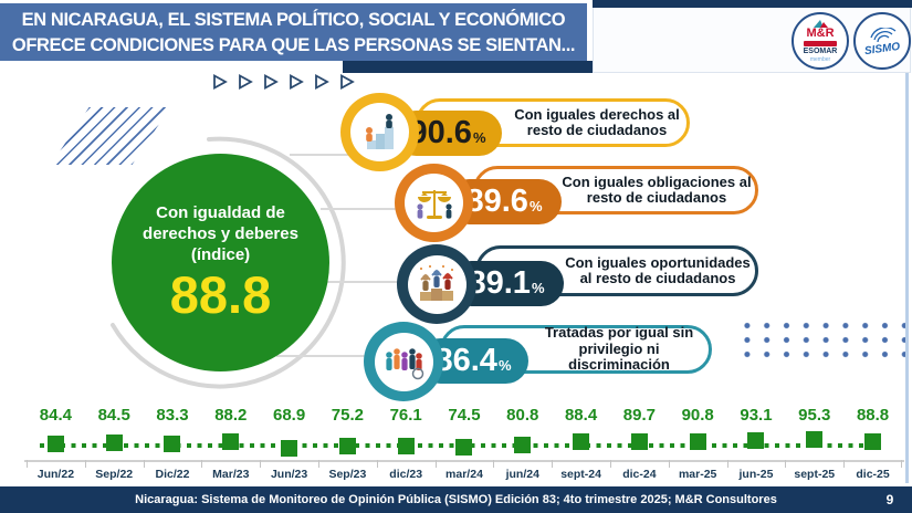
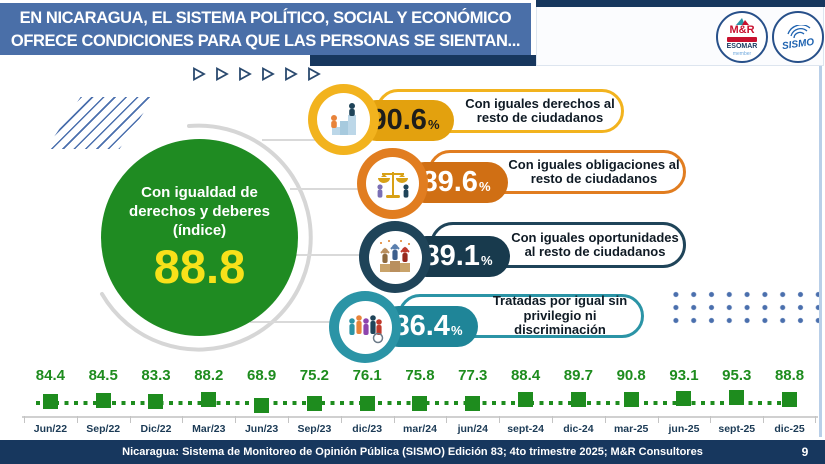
mar/24: 74.5 -> 75.8
jun/24: 80.8 -> 77.3
